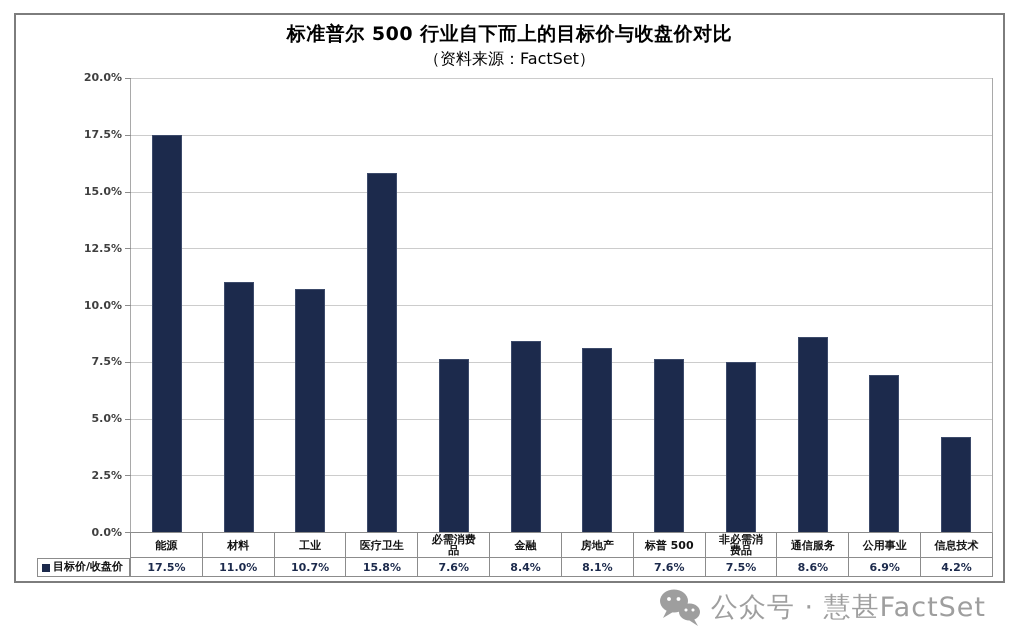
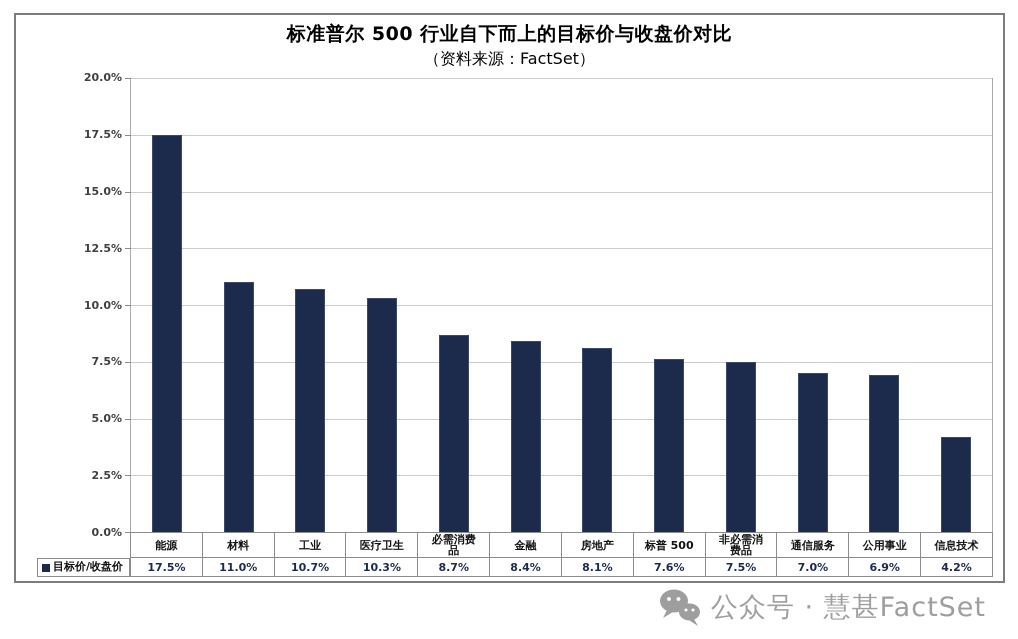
医疗卫生: 15.8% -> 10.3%
必需消费品: 7.6% -> 8.7%
通信服务: 8.6% -> 7.0%
